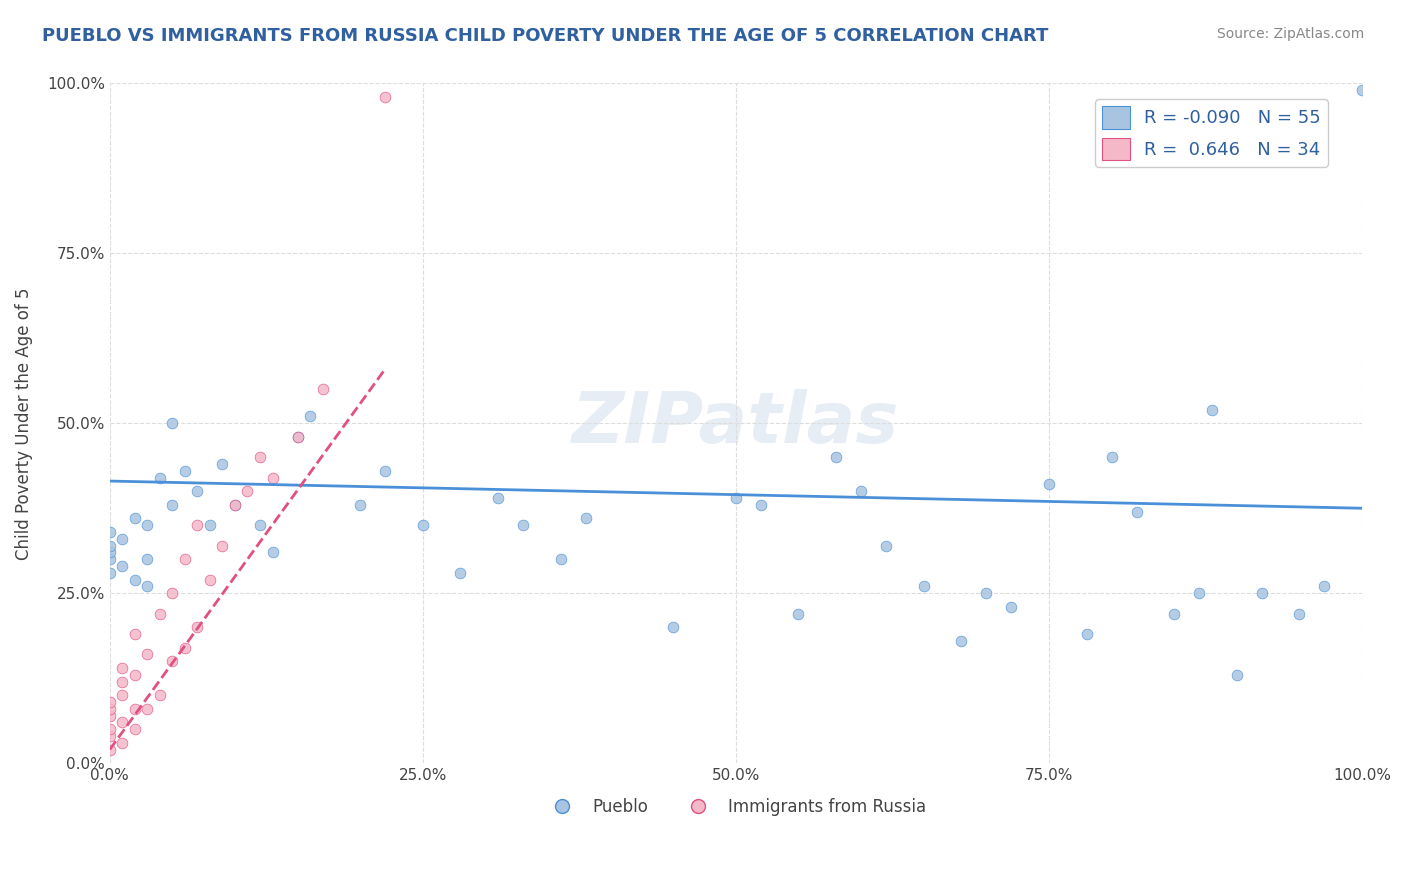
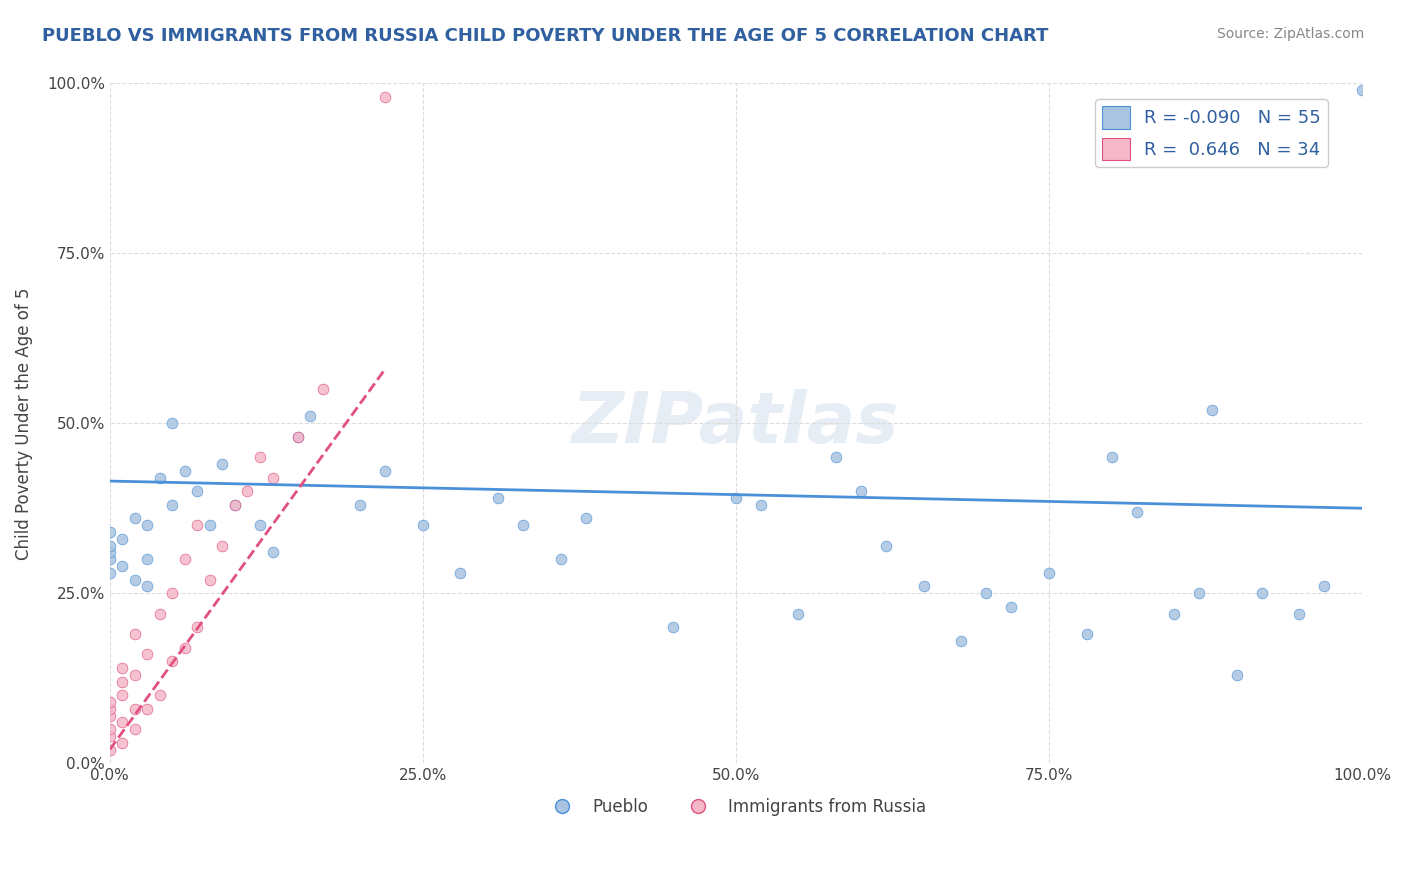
Pueblo/75.0%: 41% -> 28%
